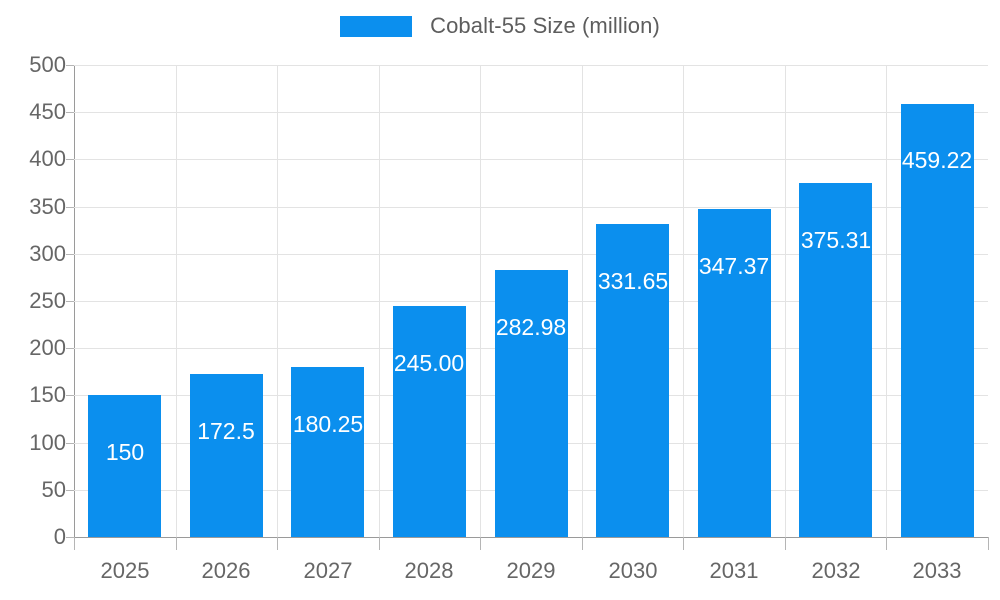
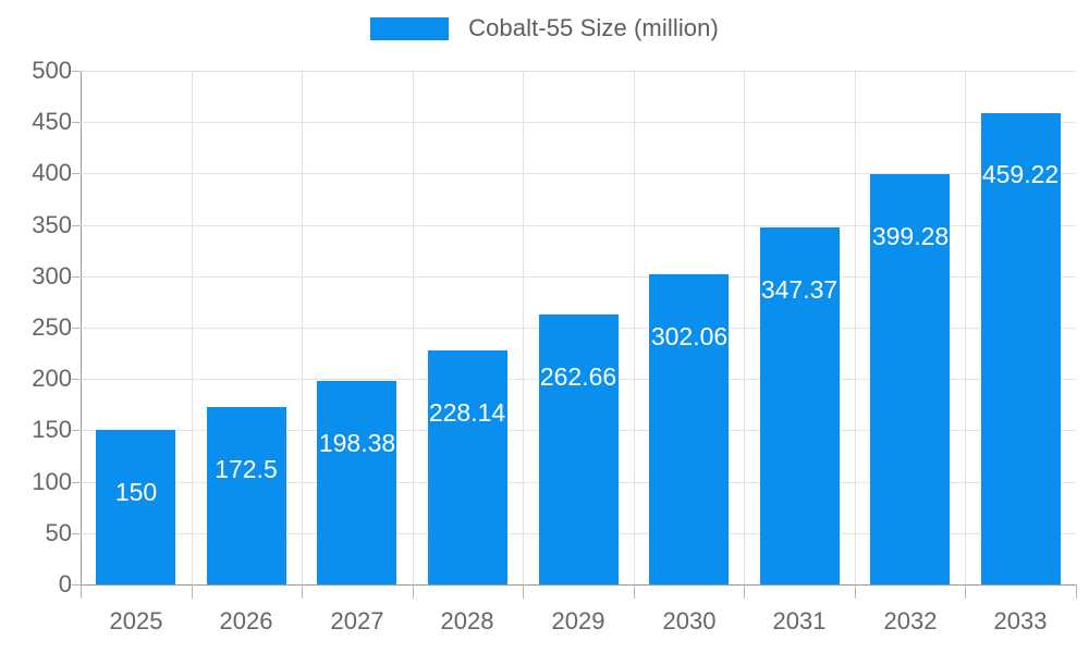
2027: 180.25 -> 198.38
2028: 245.00 -> 228.14
2029: 282.98 -> 262.66
2030: 331.65 -> 302.06
2032: 375.31 -> 399.28
